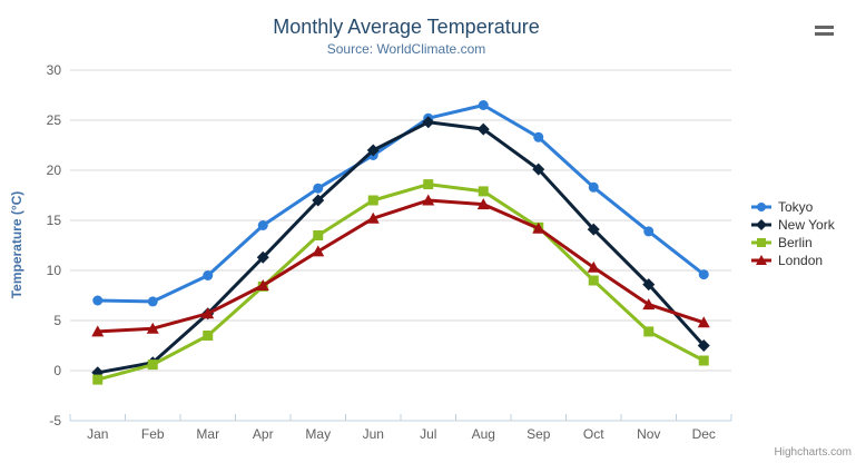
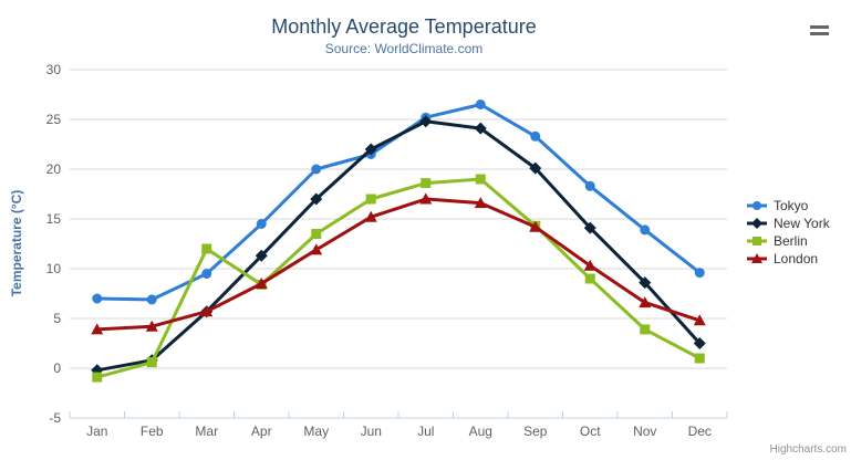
Berlin/Mar: 4 -> 12
Tokyo/May: 18 -> 20
Berlin/Aug: 18 -> 19
